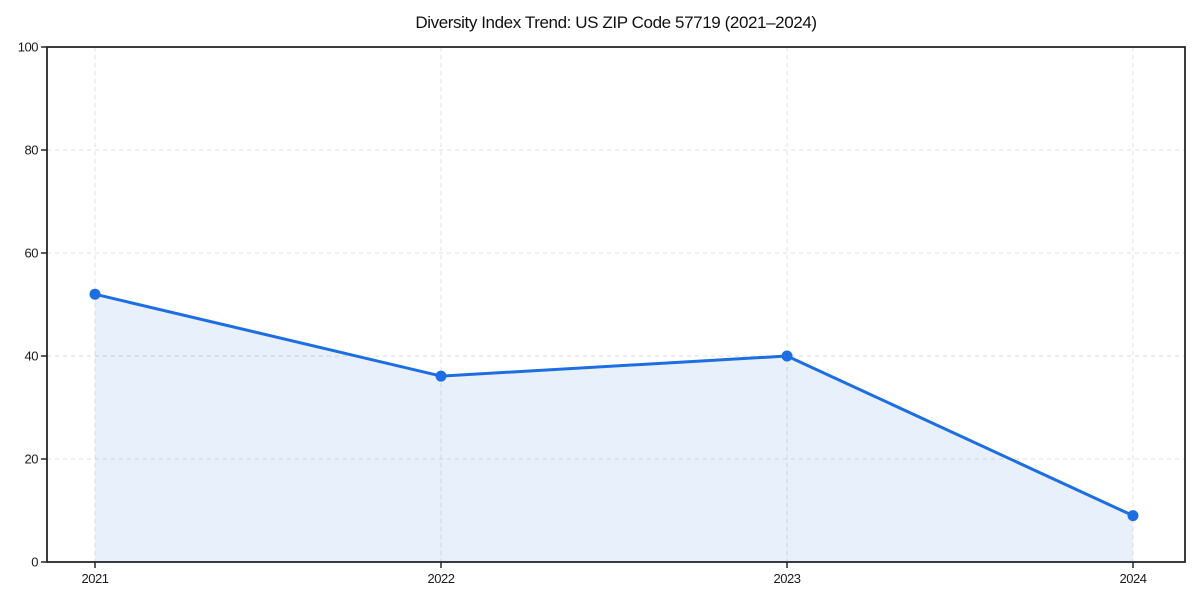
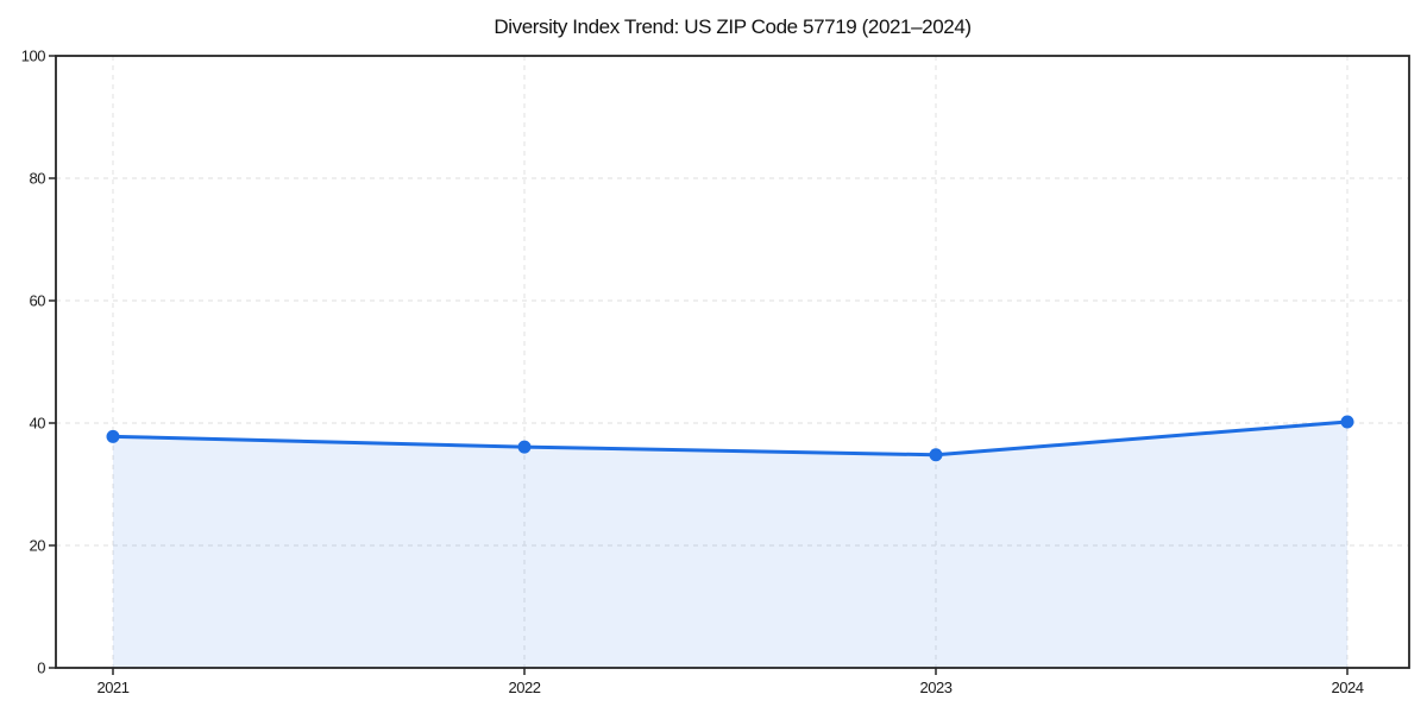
2021: 52 -> 38
2023: 40 -> 35
2024: 9 -> 40
